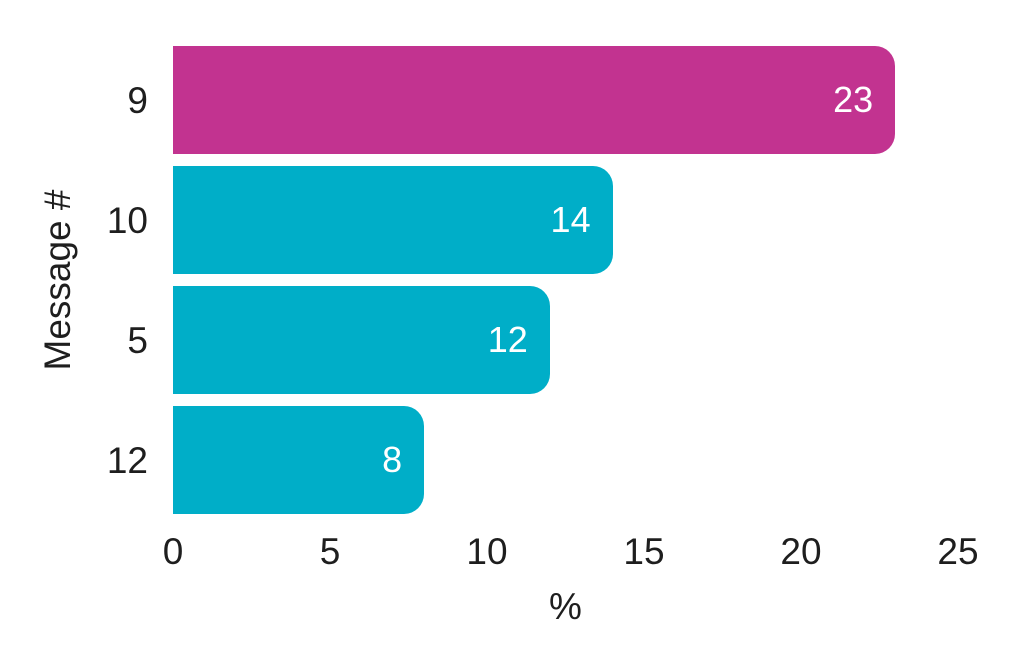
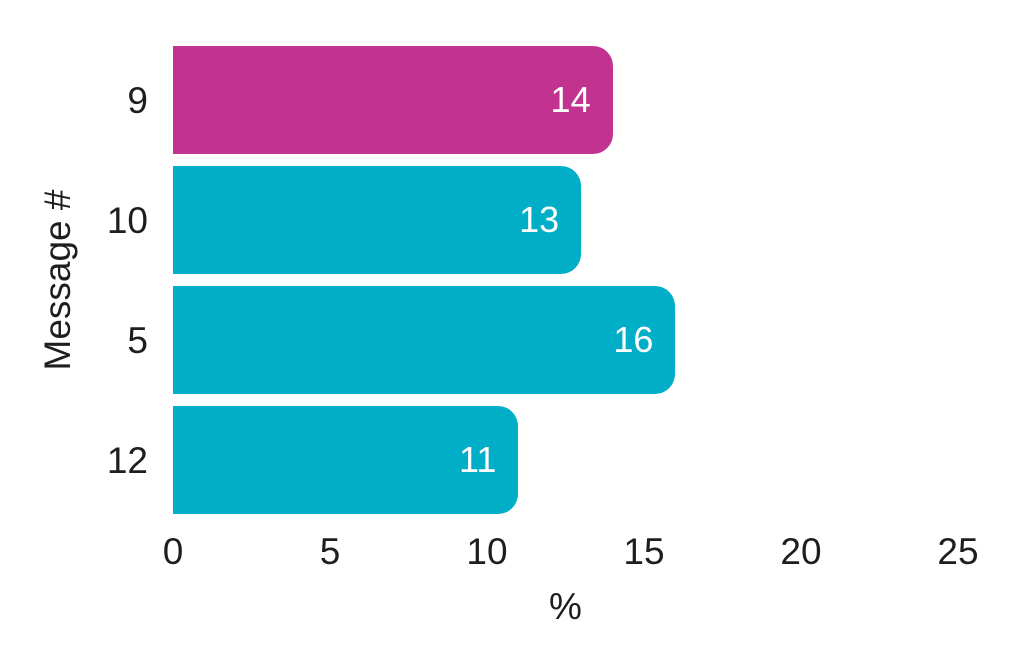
9: 23 -> 14
10: 14 -> 13
5: 12 -> 16
12: 8 -> 11
